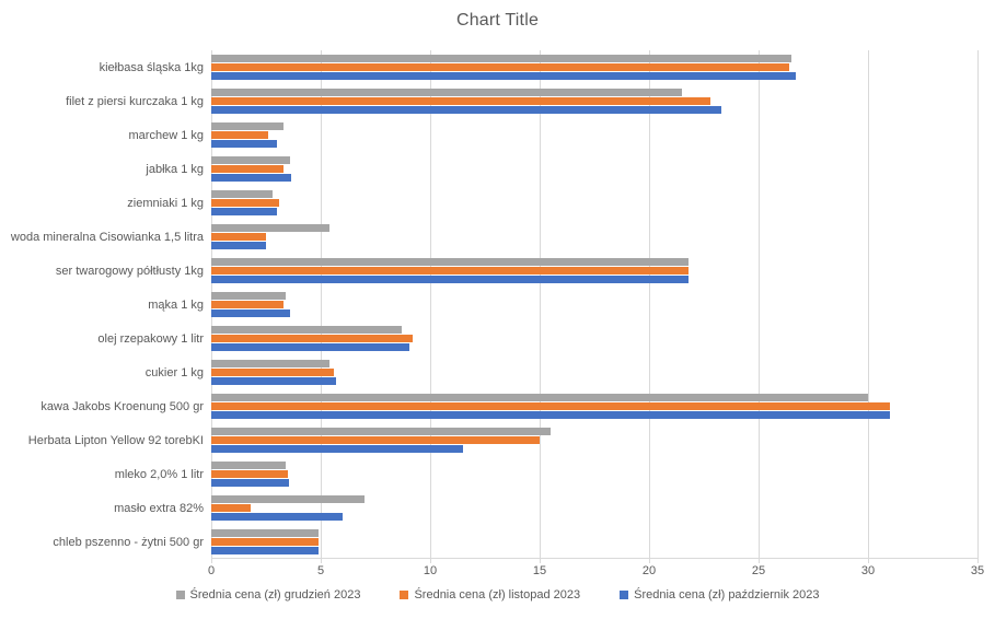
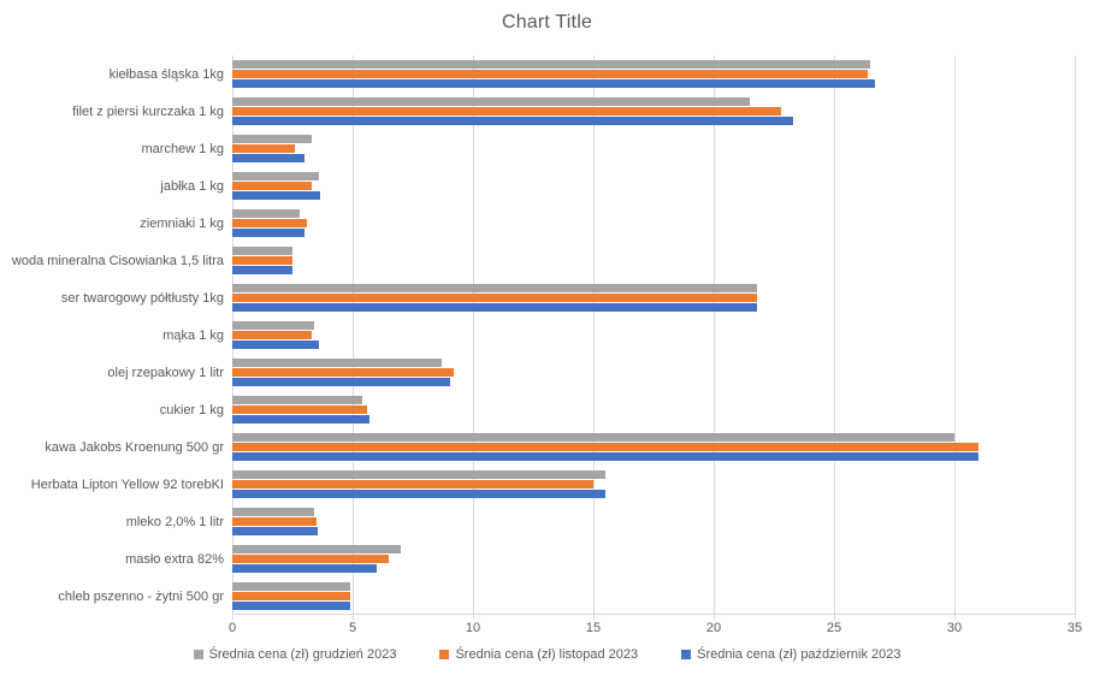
Średnia cena (zł) grudzień 2023/woda mineralna Cisowianka 1,5 litra: 5.4 -> 2.5
Średnia cena (zł) październik 2023/Herbata Lipton Yellow 92 torebKI: 11.5 -> 15.5
Średnia cena (zł) listopad 2023/masło extra 82%: 1.8 -> 6.5
